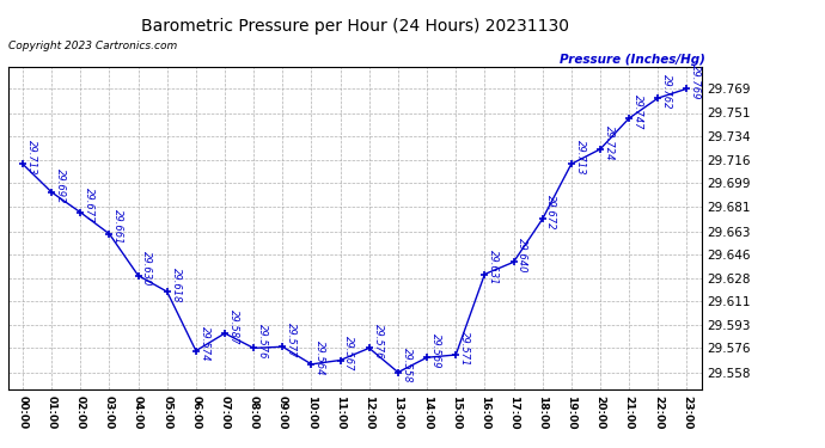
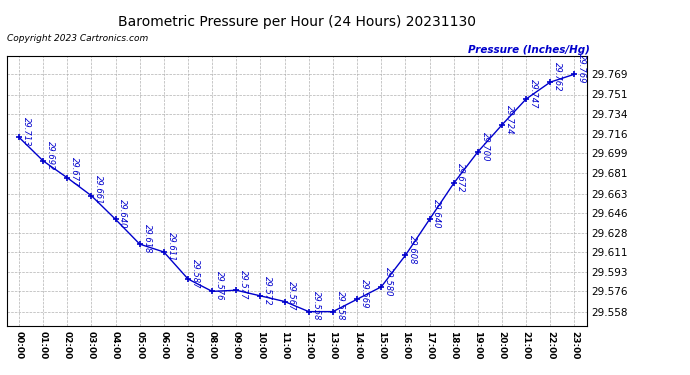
04:00: 29.630 -> 29.640
06:00: 29.574 -> 29.611
10:00: 29.564 -> 29.572
12:00: 29.576 -> 29.558
15:00: 29.571 -> 29.580
16:00: 29.631 -> 29.608
19:00: 29.713 -> 29.700
